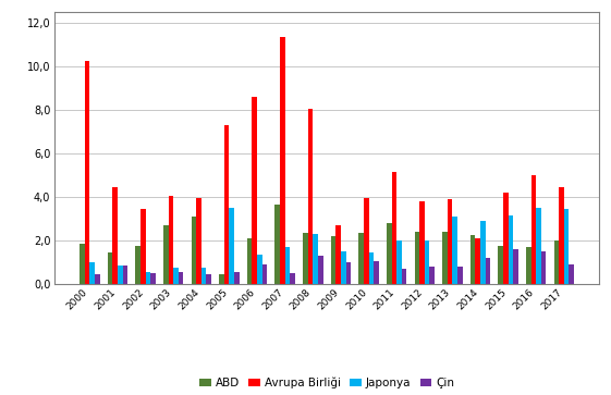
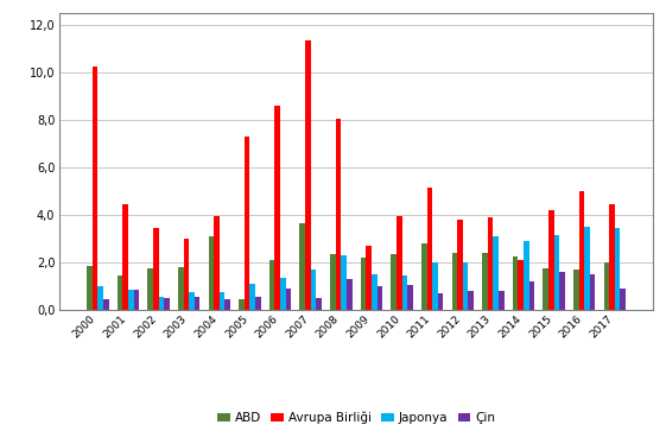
ABD/2003: 2,70 -> 1,80
Avrupa Birliği/2003: 4,05 -> 3,00
Japonya/2005: 3,50 -> 1,10
